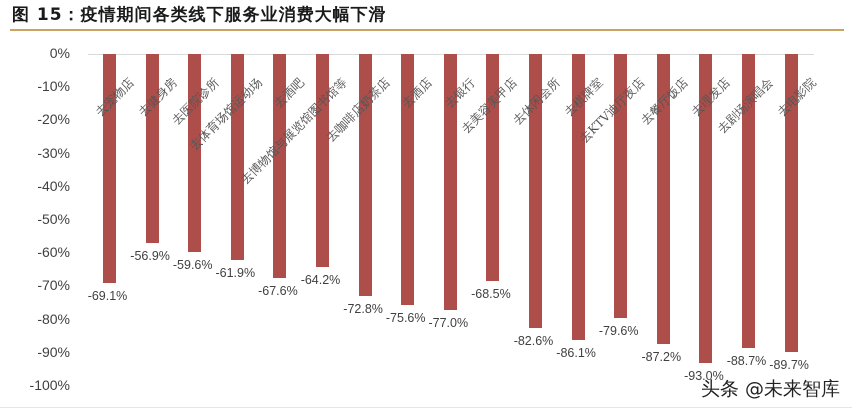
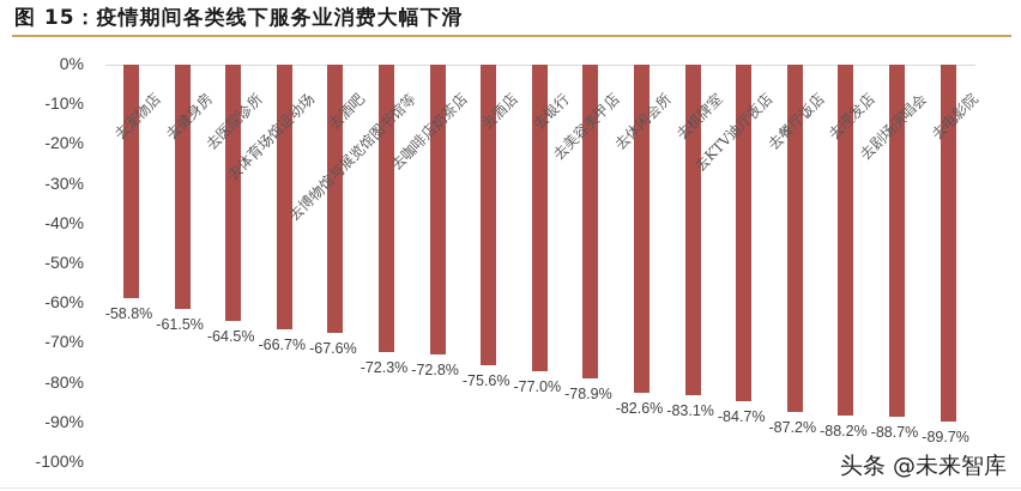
去宠物店: -69.1% -> -58.8%
去健身房: -56.9% -> -61.5%
去医院诊所: -59.6% -> -64.5%
去体育场馆运动场: -61.9% -> -66.7%
去博物馆与展览馆图书馆等: -64.2% -> -72.3%
去美容美甲店: -68.5% -> -78.9%
去棋牌室: -86.1% -> -83.1%
去KTV迪厅夜店: -79.6% -> -84.7%
去理发店: -93.0% -> -88.2%
